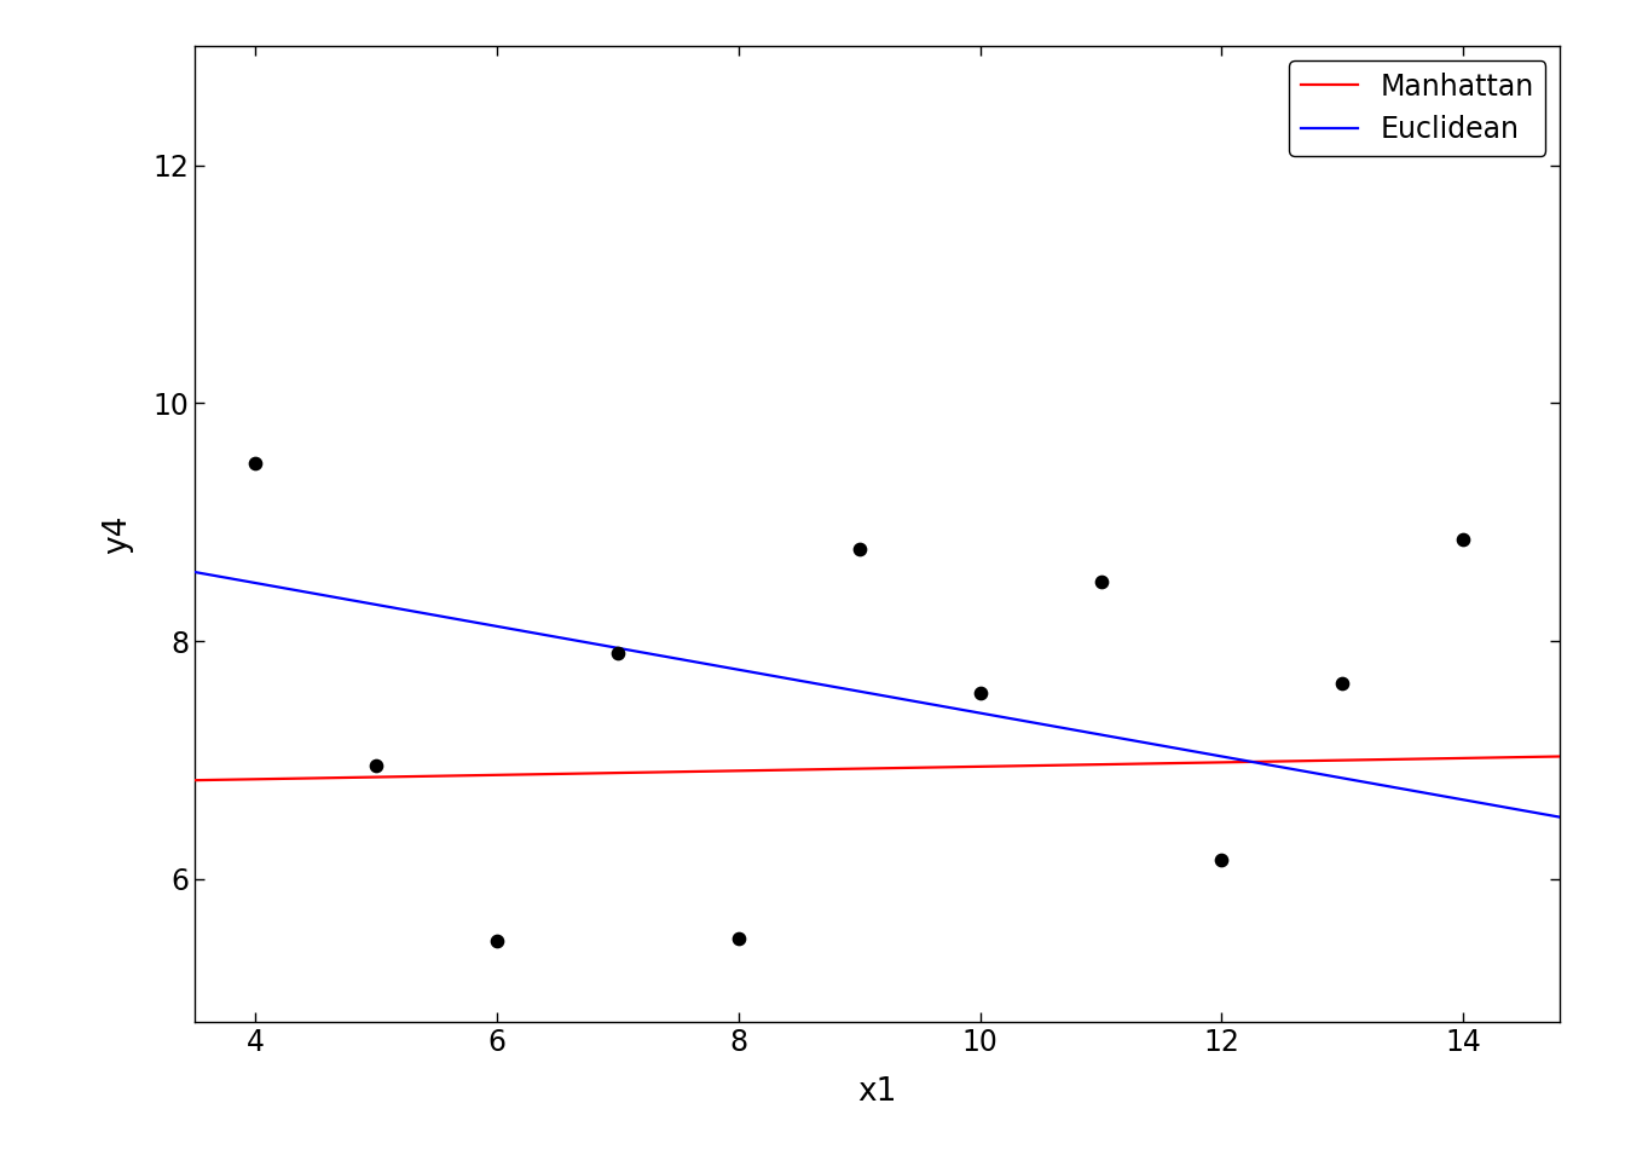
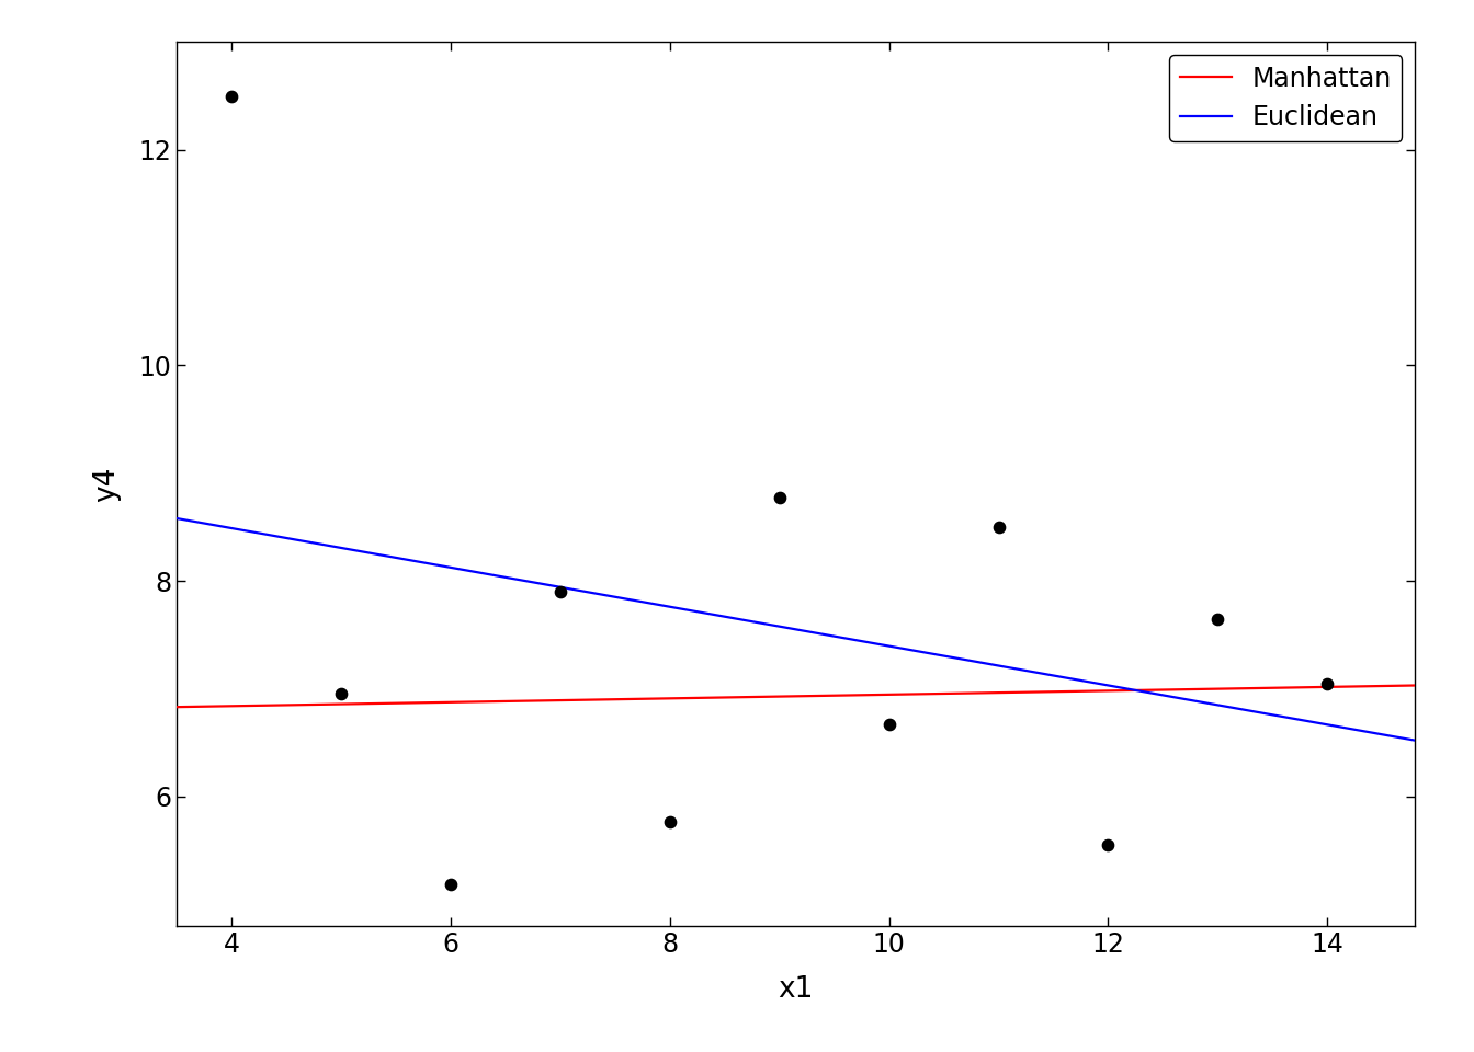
4: 9.50 -> 12.50
6: 5.48 -> 5.18
8: 5.50 -> 5.76
10: 7.56 -> 6.67
12: 6.16 -> 5.55
14: 8.86 -> 7.05
